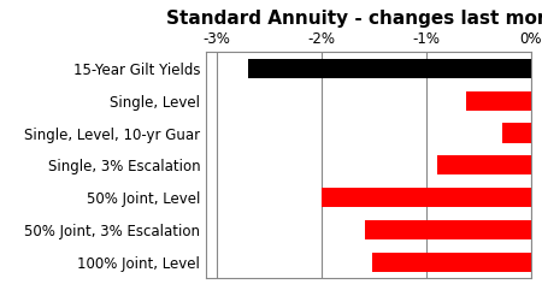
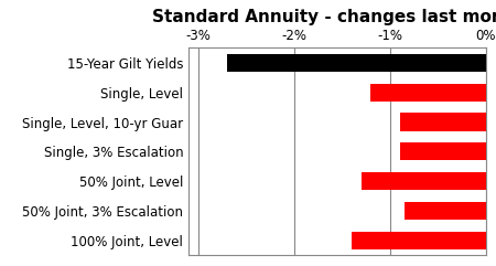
Single, Level: -0.62% -> -1.20%
Single, Level, 10-yr Guar: -0.28% -> -0.90%
50% Joint, Level: -2.00% -> -1.30%
50% Joint, 3% Escalation: -1.58% -> -0.85%
100% Joint, Level: -1.52% -> -1.40%
